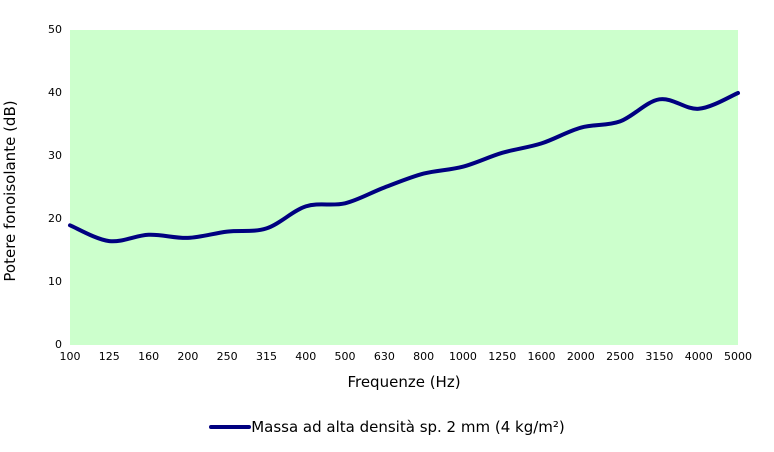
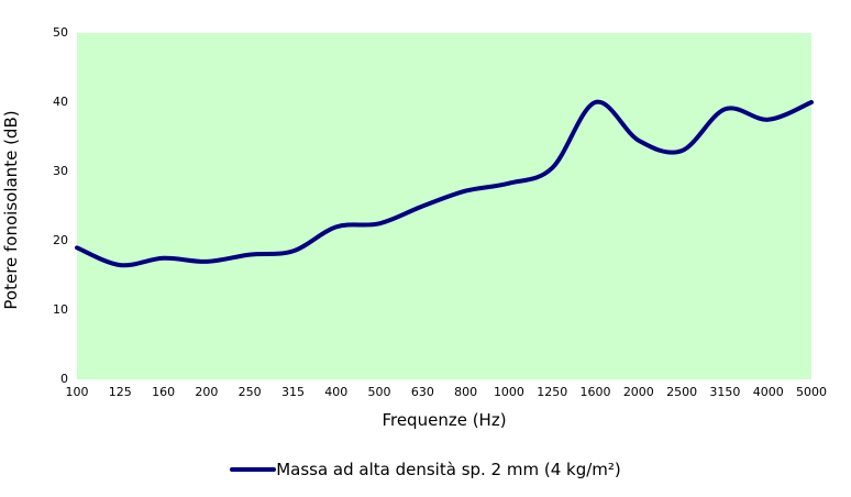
1600: 32 -> 40
2500: 36 -> 33
